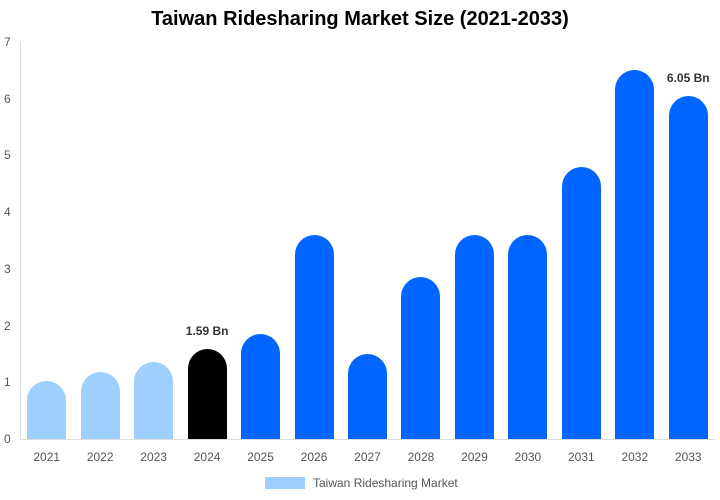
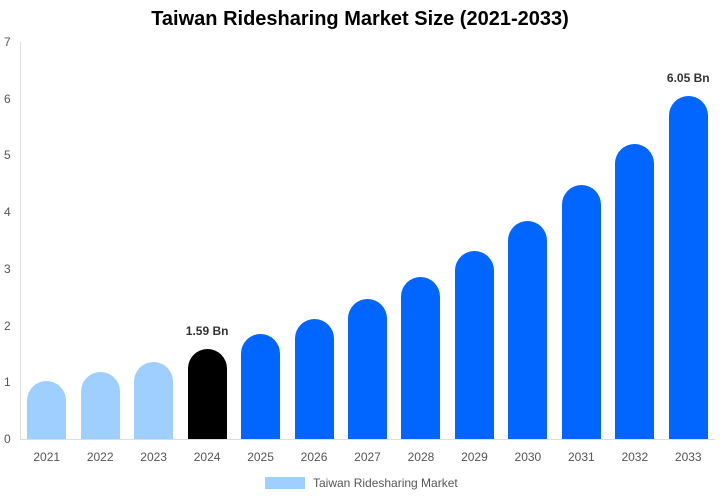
2026: 3.6 -> 2.1
2027: 1.5 -> 2.5
2029: 3.6 -> 3.3
2030: 3.6 -> 3.8
2031: 4.8 -> 4.5
2032: 6.5 -> 5.2
